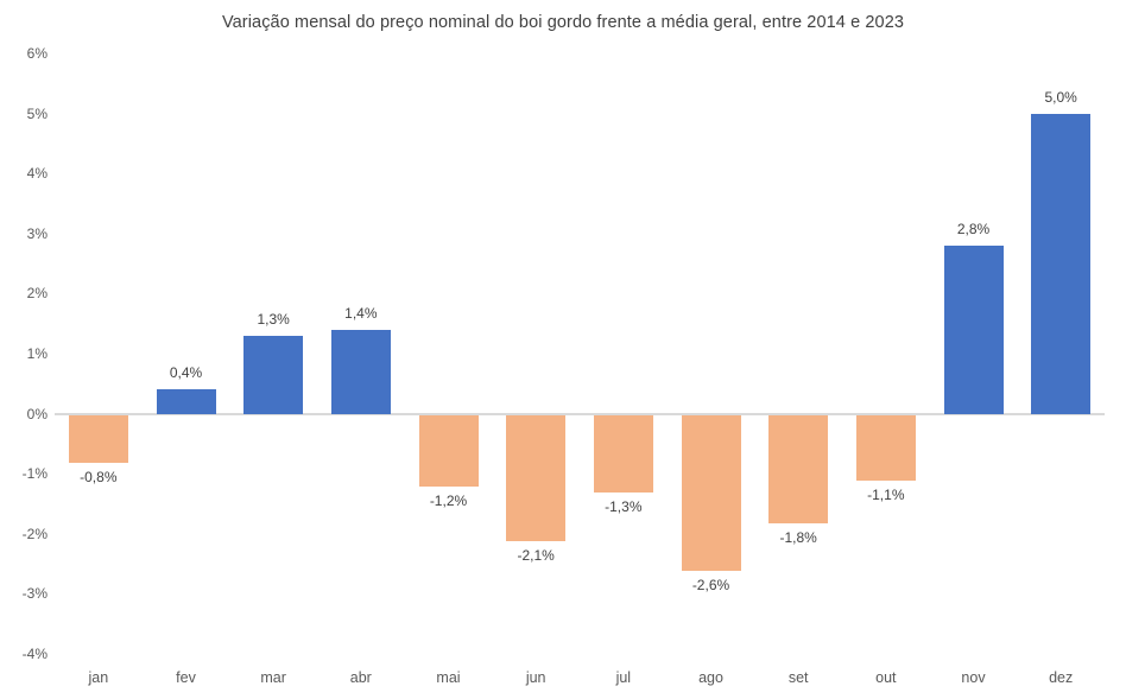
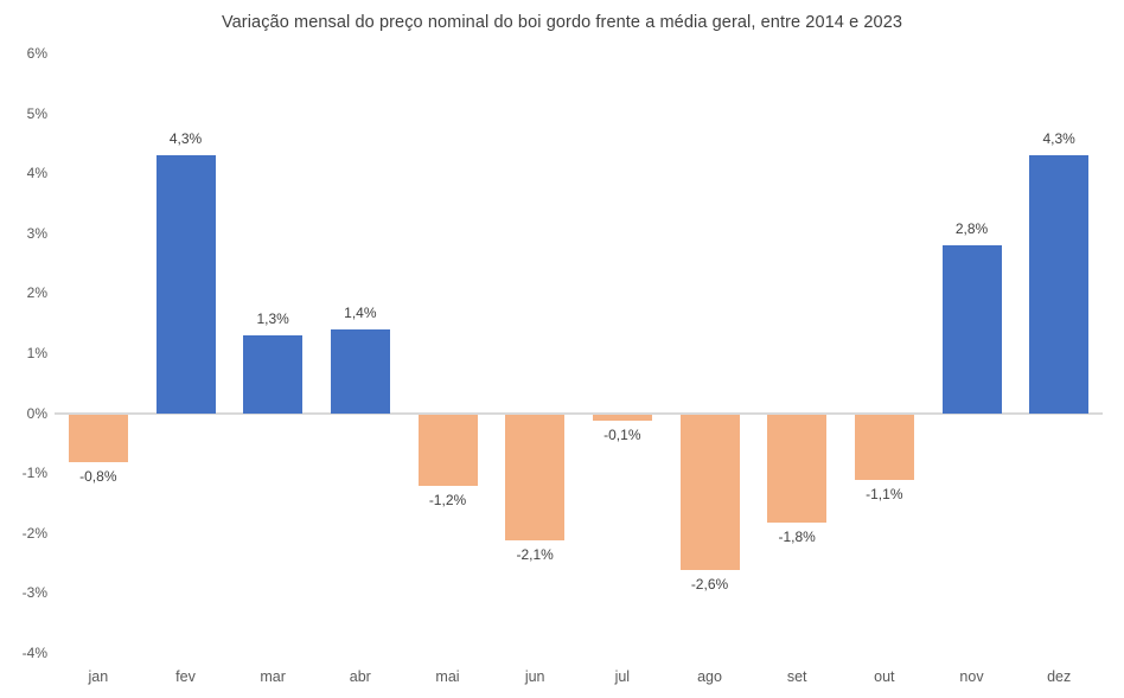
fev: 0,4% -> 4,3%
jul: -1,3% -> -0,1%
dez: 5,0% -> 4,3%
